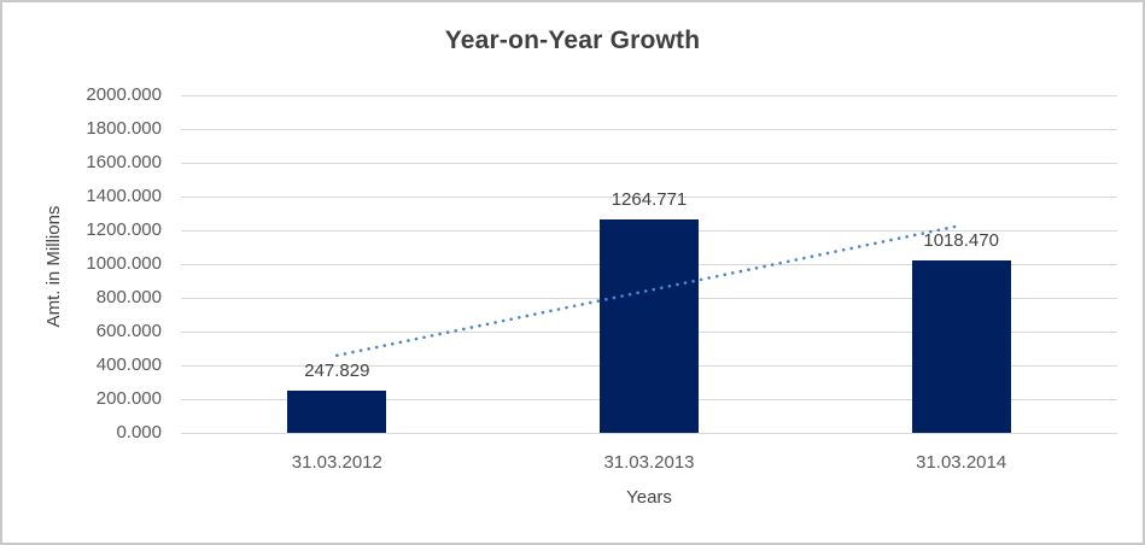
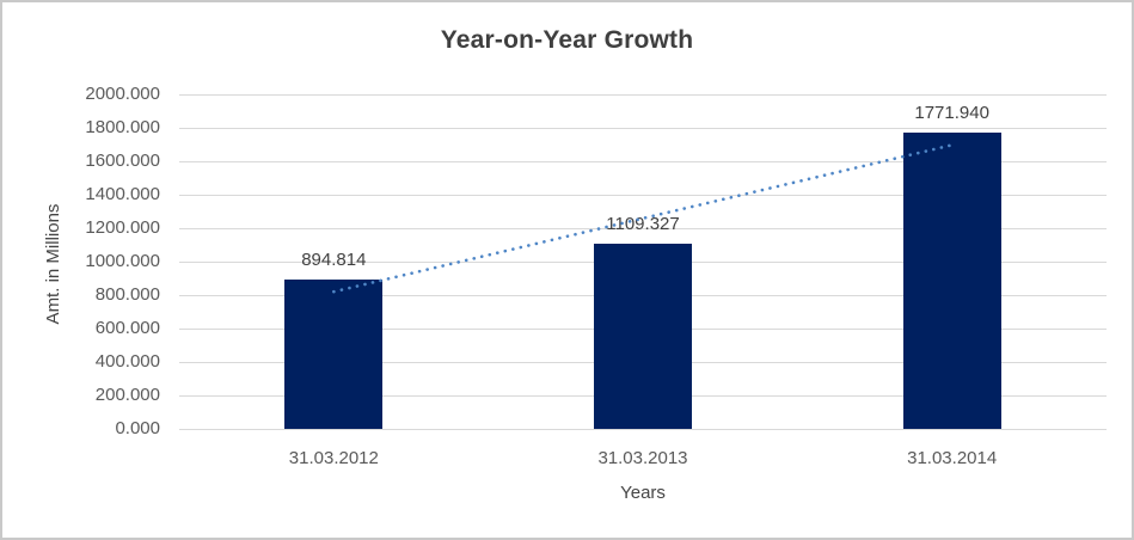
31.03.2012: 247.829 -> 894.814
31.03.2013: 1264.771 -> 1109.327
31.03.2014: 1018.470 -> 1771.940
